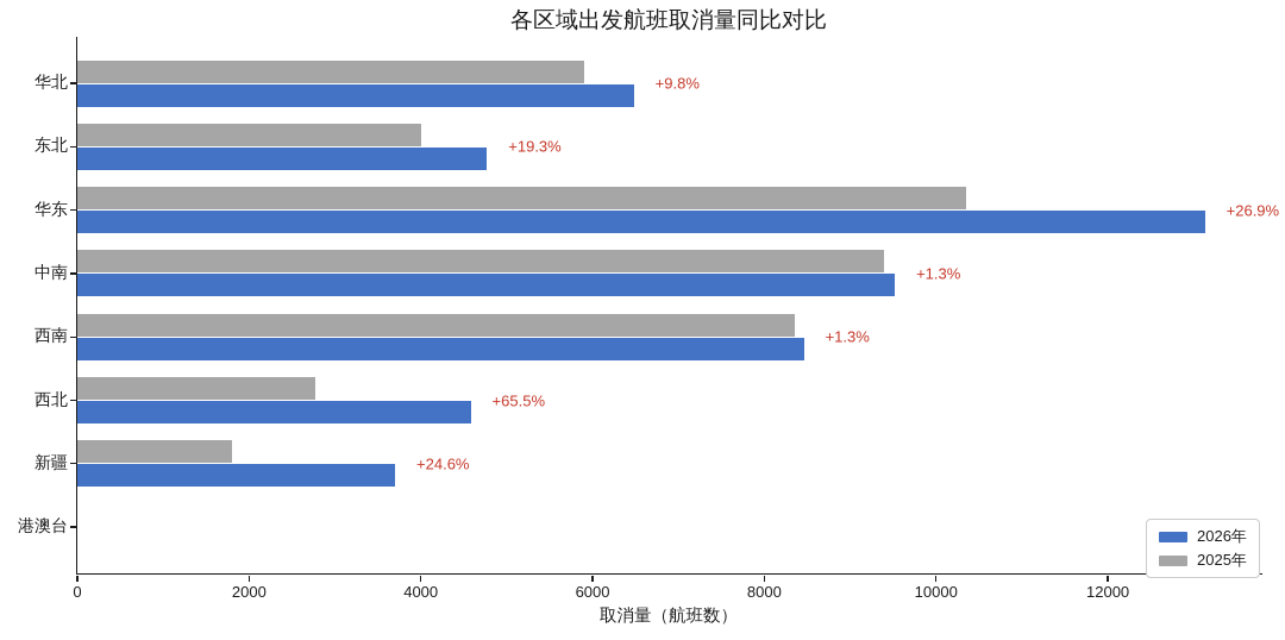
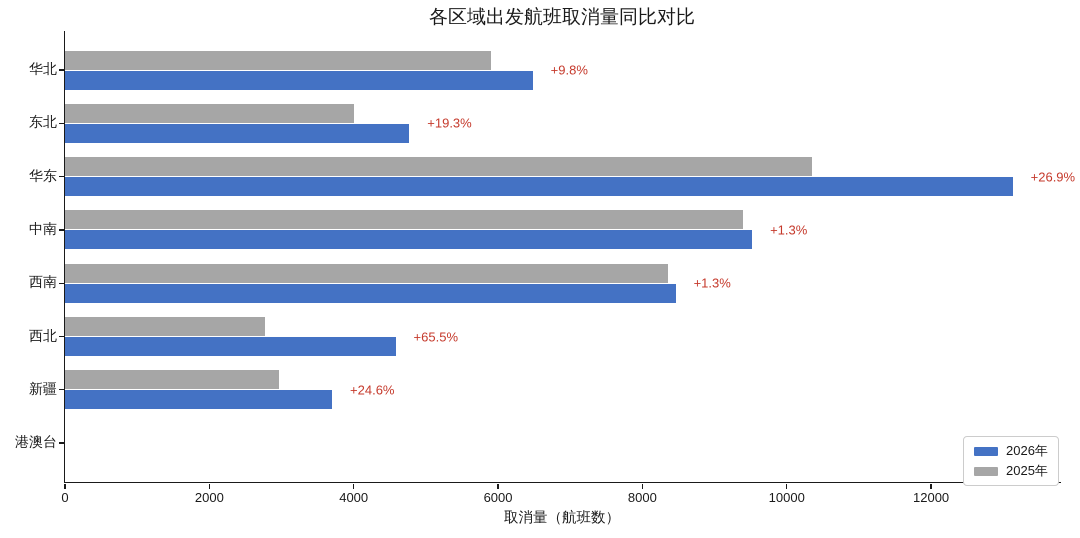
2025年/新疆: 1800 -> 3000
